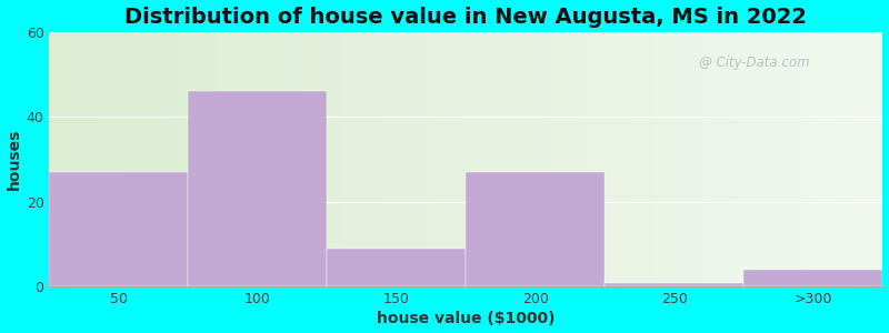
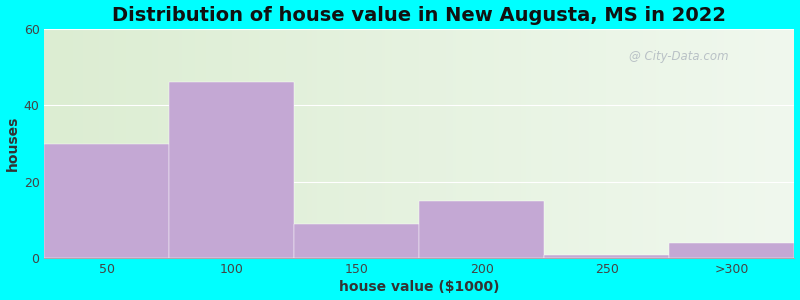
50: 27 -> 30
200: 27 -> 15
